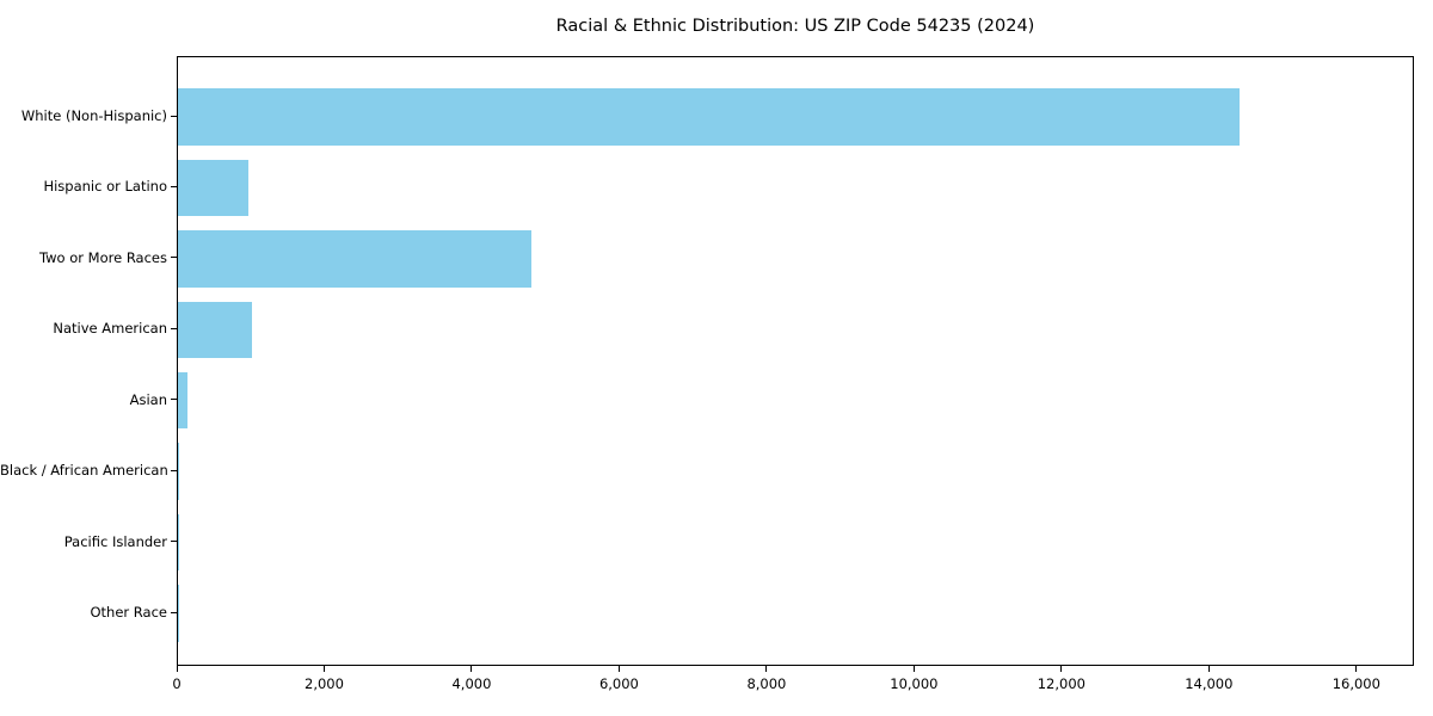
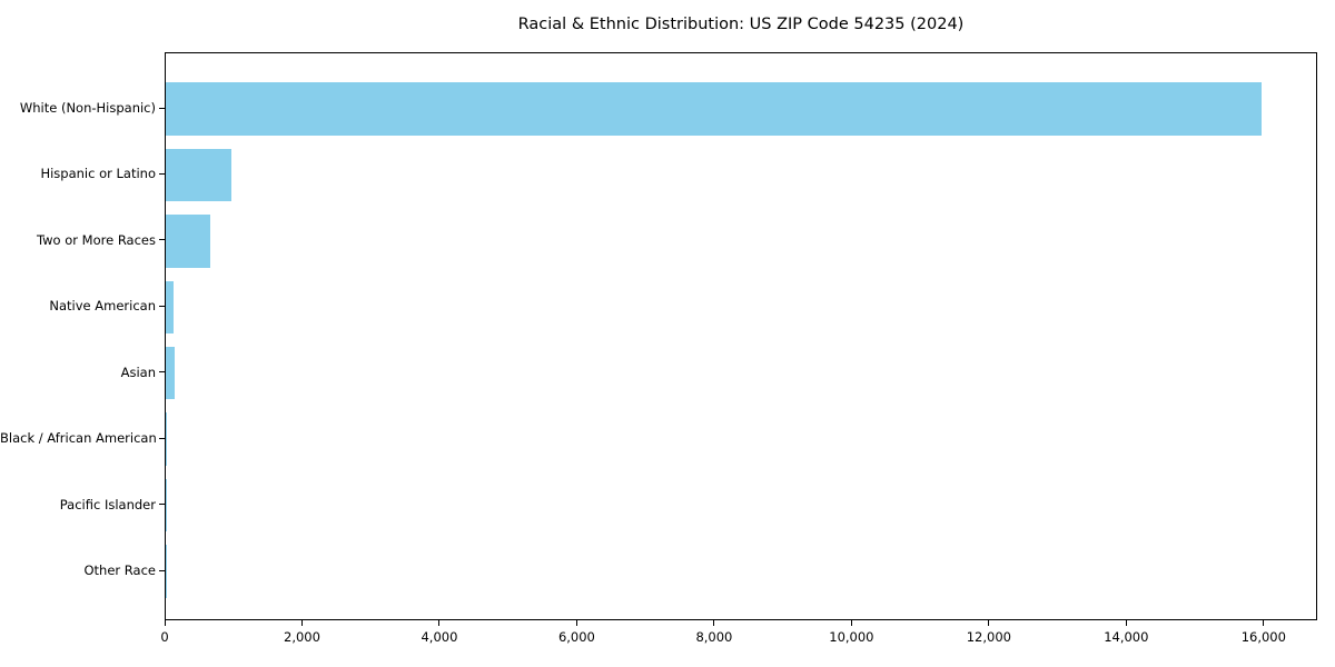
White (Non-Hispanic): 14400 -> 16000
Two or More Races: 4800 -> 600
Native American: 1000 -> 100
